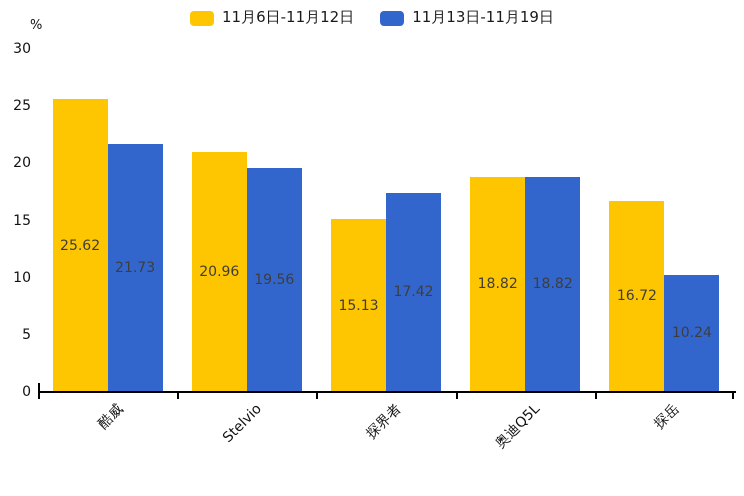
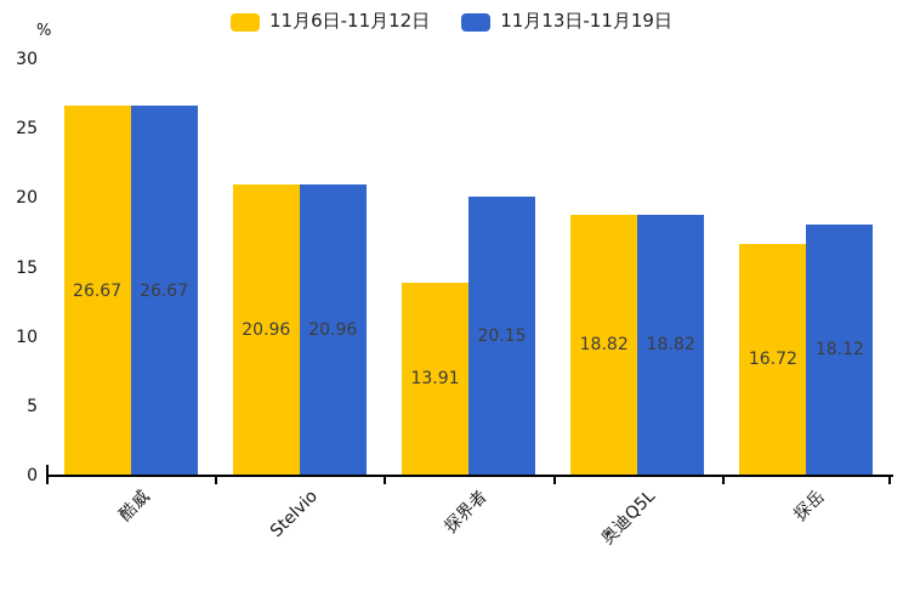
11月6日-11月12日/酷威: 25.62 -> 26.67
11月13日-11月19日/酷威: 21.73 -> 26.67
11月13日-11月19日/Stelvio: 19.56 -> 20.96
11月6日-11月12日/探界者: 15.13 -> 13.91
11月13日-11月19日/探界者: 17.42 -> 20.15
11月13日-11月19日/探岳: 10.24 -> 18.12
